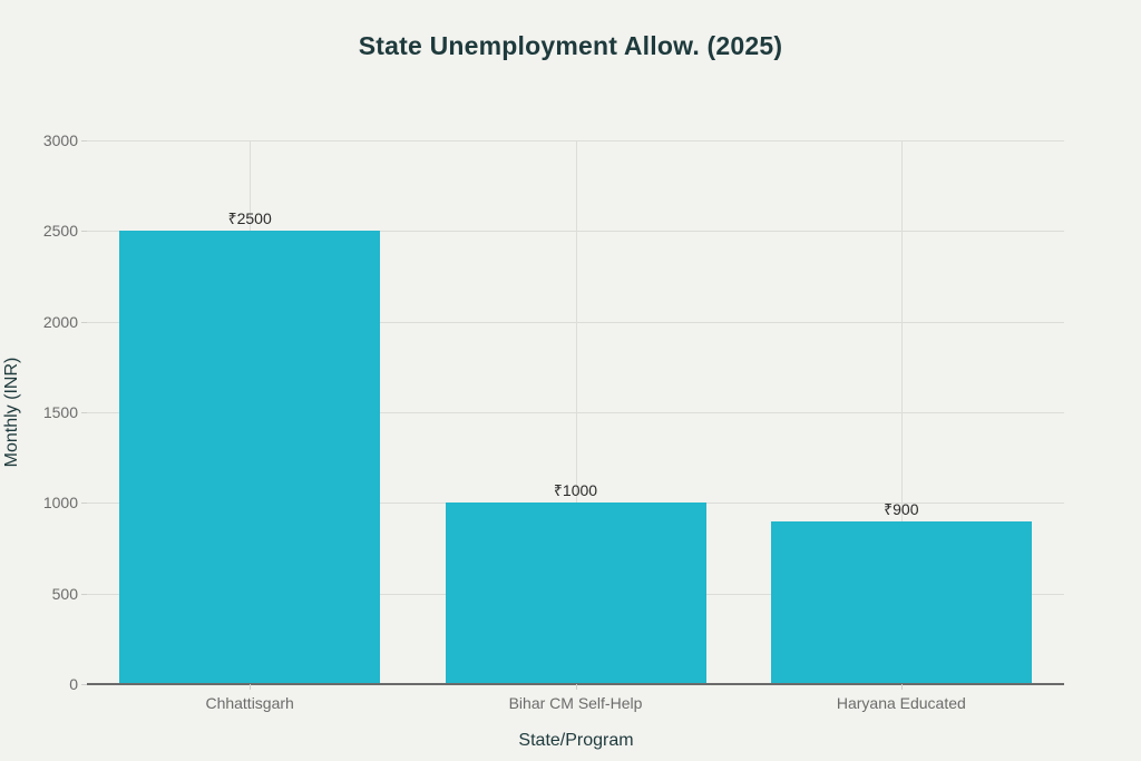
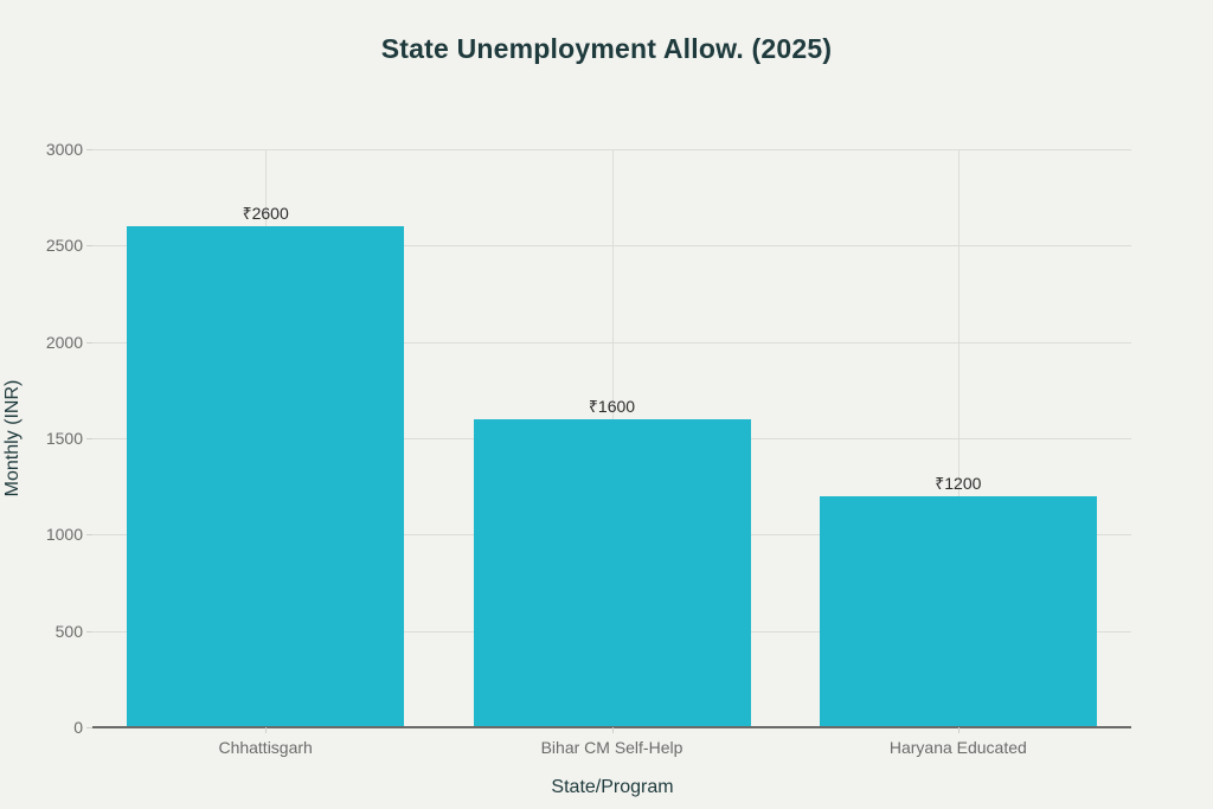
Chhattisgarh: 2500 -> 2600
Bihar CM Self-Help: 1000 -> 1600
Haryana Educated: 900 -> 1200
